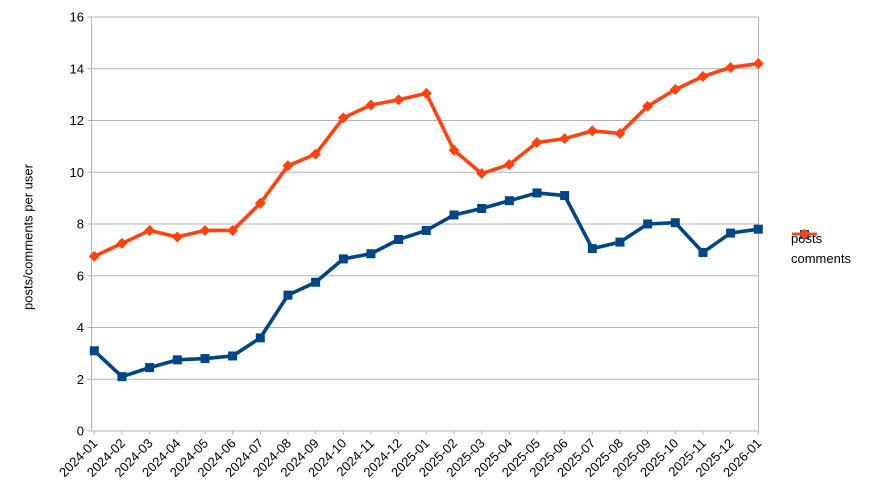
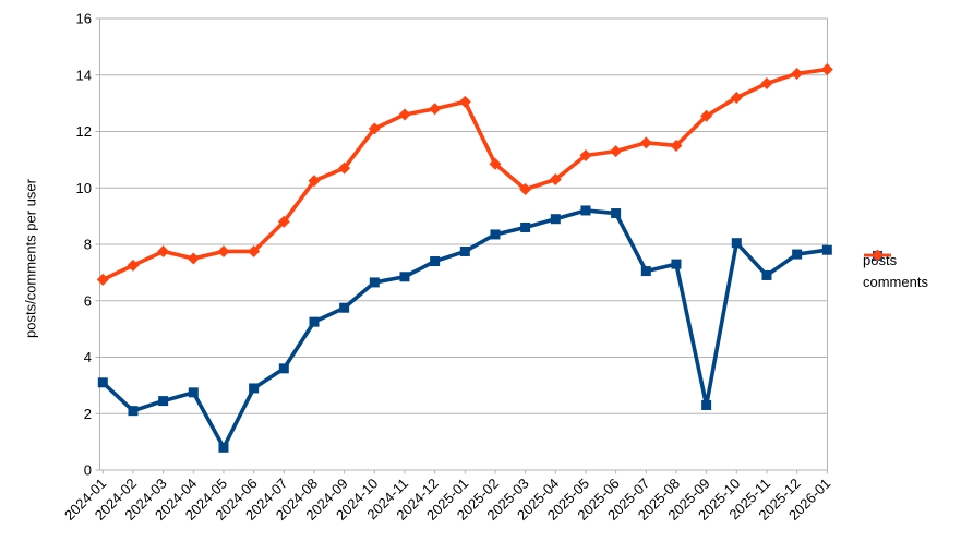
posts/2024-05: 2.8 -> 0.8
posts/2025-09: 8.0 -> 2.3
